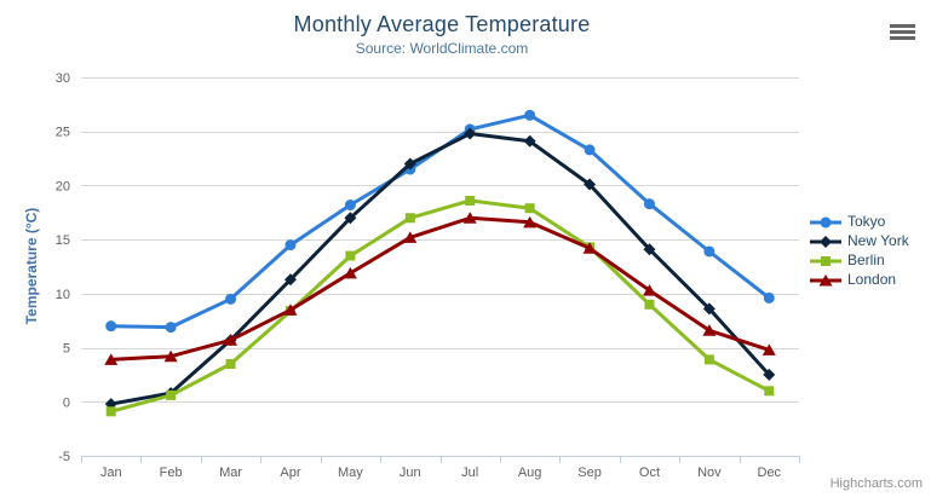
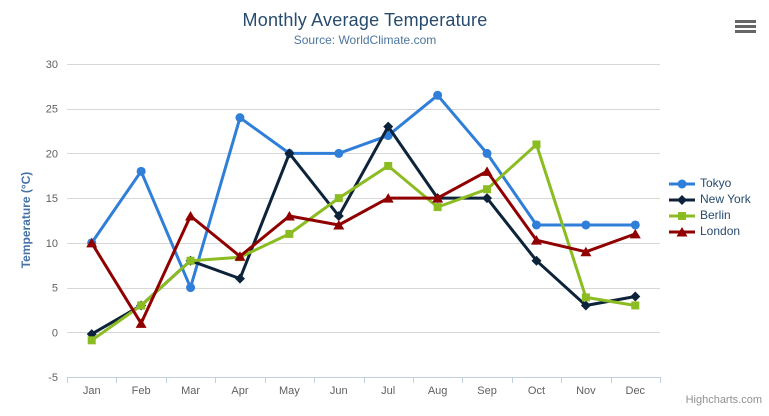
Tokyo/Jan: 7 -> 10
London/Jan: 4 -> 10
Tokyo/Feb: 7 -> 18
New York/Feb: 1 -> 3
Berlin/Feb: 1 -> 3
London/Feb: 4 -> 1
Tokyo/Mar: 10 -> 5
New York/Mar: 6 -> 8
Berlin/Mar: 4 -> 8
London/Mar: 6 -> 13
Tokyo/Apr: 14 -> 24
New York/Apr: 11 -> 6
Tokyo/May: 18 -> 20
New York/May: 17 -> 20
Berlin/May: 14 -> 11
London/May: 12 -> 13
Tokyo/Jun: 22 -> 20
New York/Jun: 22 -> 13
Berlin/Jun: 17 -> 15
London/Jun: 15 -> 12
Tokyo/Jul: 25 -> 22
New York/Jul: 25 -> 23
London/Jul: 17 -> 15
New York/Aug: 24 -> 15
Berlin/Aug: 18 -> 14
London/Aug: 17 -> 15
Tokyo/Sep: 23 -> 20
New York/Sep: 20 -> 15
Berlin/Sep: 14 -> 16
London/Sep: 14 -> 18
Tokyo/Oct: 18 -> 12
New York/Oct: 14 -> 8
Berlin/Oct: 9 -> 21
Tokyo/Nov: 14 -> 12
New York/Nov: 9 -> 3
London/Nov: 7 -> 9
Tokyo/Dec: 10 -> 12
New York/Dec: 2 -> 4
Berlin/Dec: 1 -> 3
London/Dec: 5 -> 11
